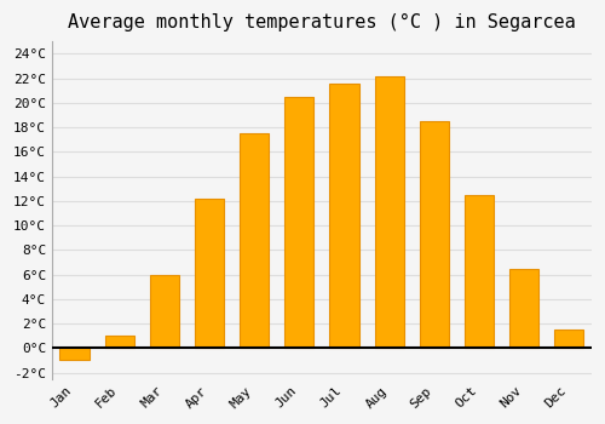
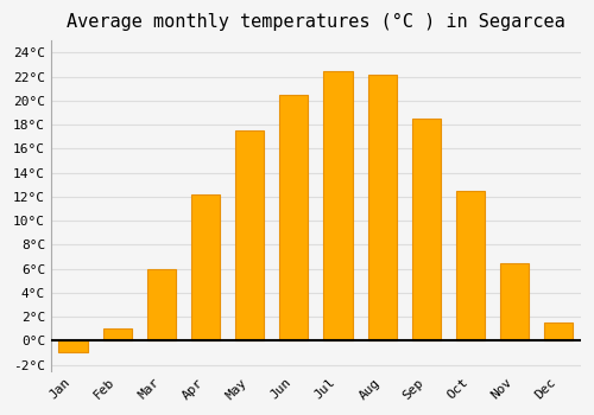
Jul: 21.6°C -> 22.5°C
